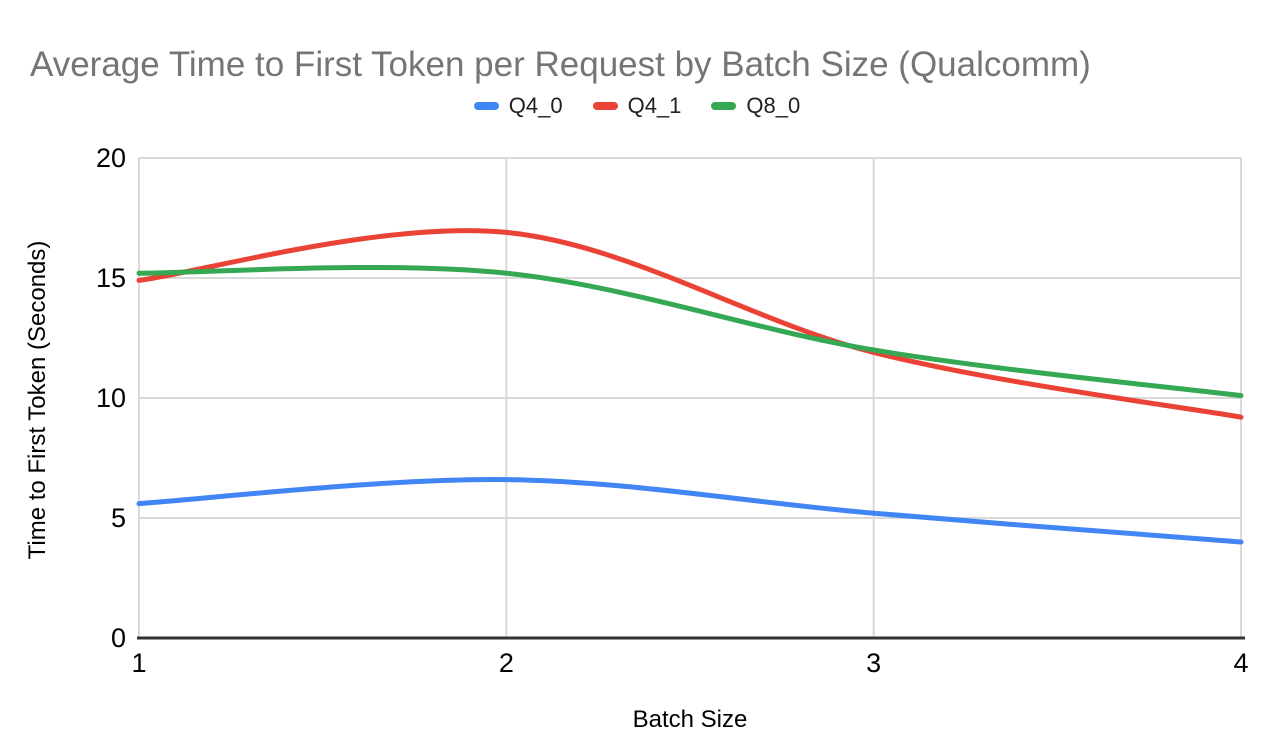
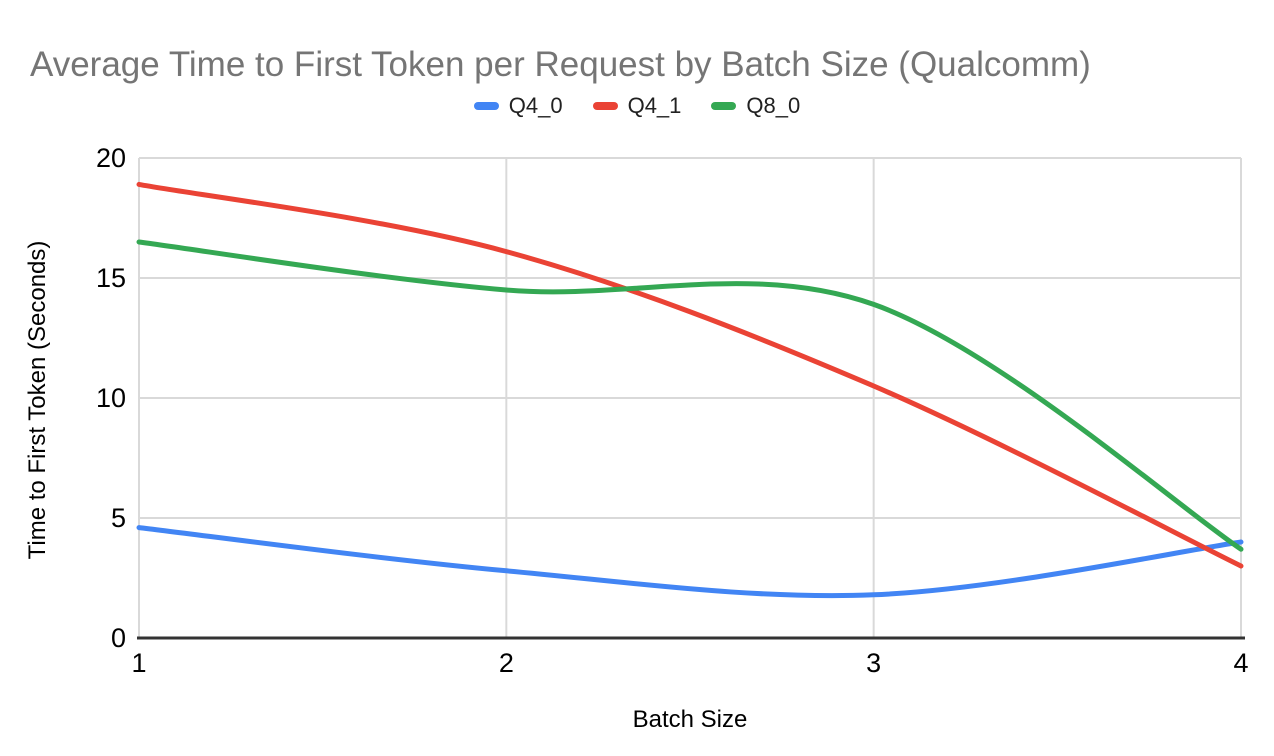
Q4_0/1: 5.6 -> 4.6
Q4_1/1: 14.9 -> 18.9
Q8_0/1: 15.2 -> 16.5
Q4_0/2: 6.6 -> 2.8
Q4_1/2: 16.9 -> 16.1
Q8_0/2: 15.2 -> 14.5
Q4_0/3: 5.2 -> 1.8
Q4_1/3: 11.9 -> 10.5
Q8_0/3: 12.0 -> 13.9
Q4_1/4: 9.2 -> 3.0
Q8_0/4: 10.1 -> 3.7
